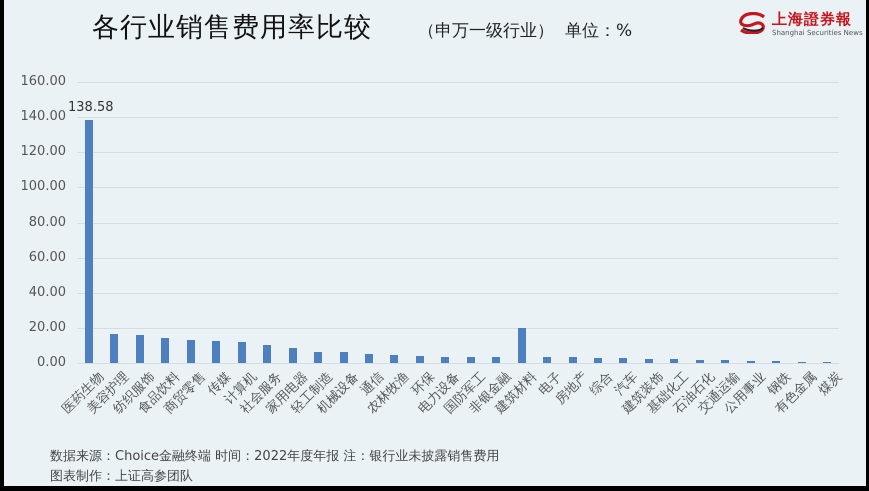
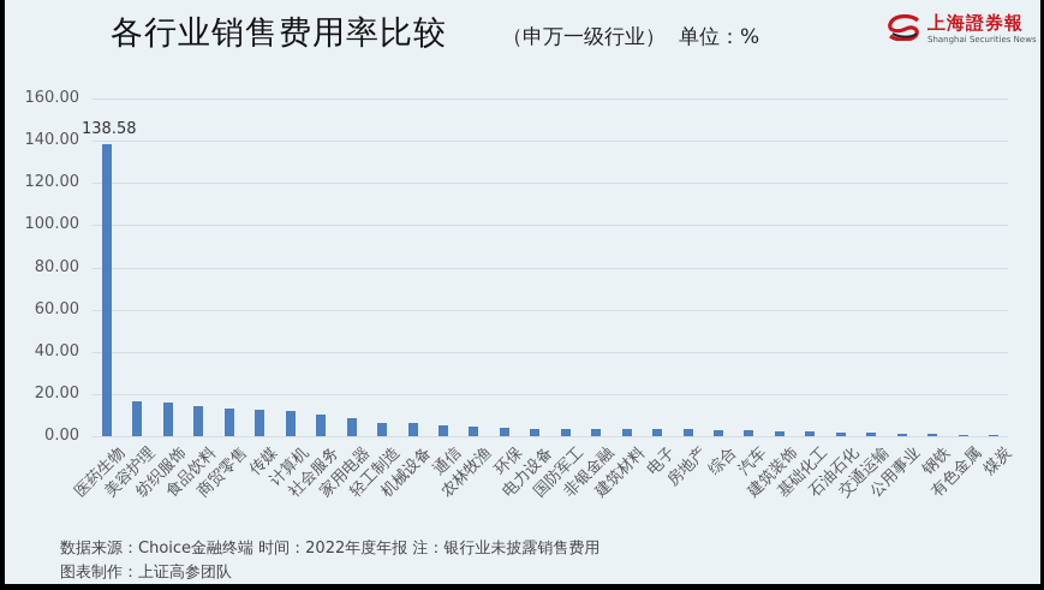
建筑材料: 20 -> 3
